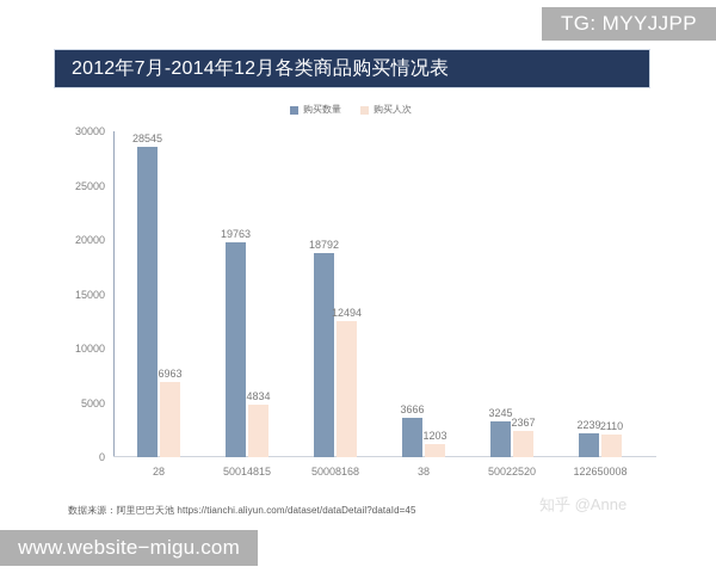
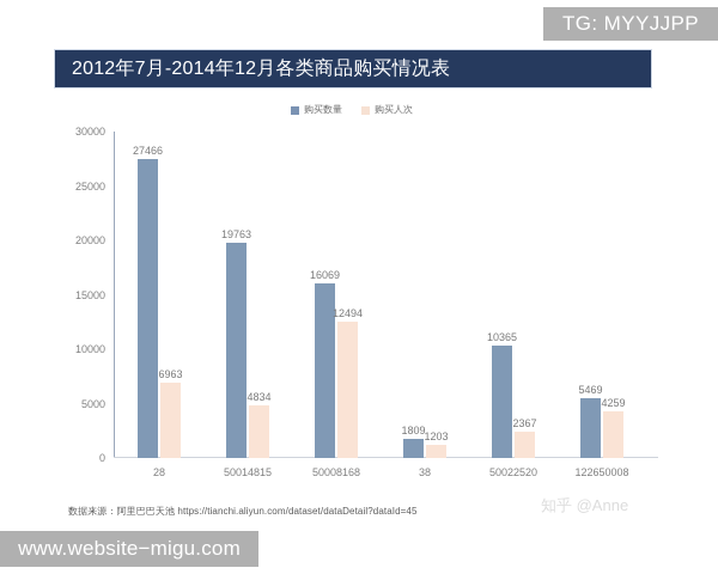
购买数量/28: 28545 -> 27466
购买数量/50008168: 18792 -> 16069
购买数量/38: 3666 -> 1809
购买数量/50022520: 3245 -> 10365
购买数量/122650008: 2239 -> 5469
购买人次/122650008: 2110 -> 4259
